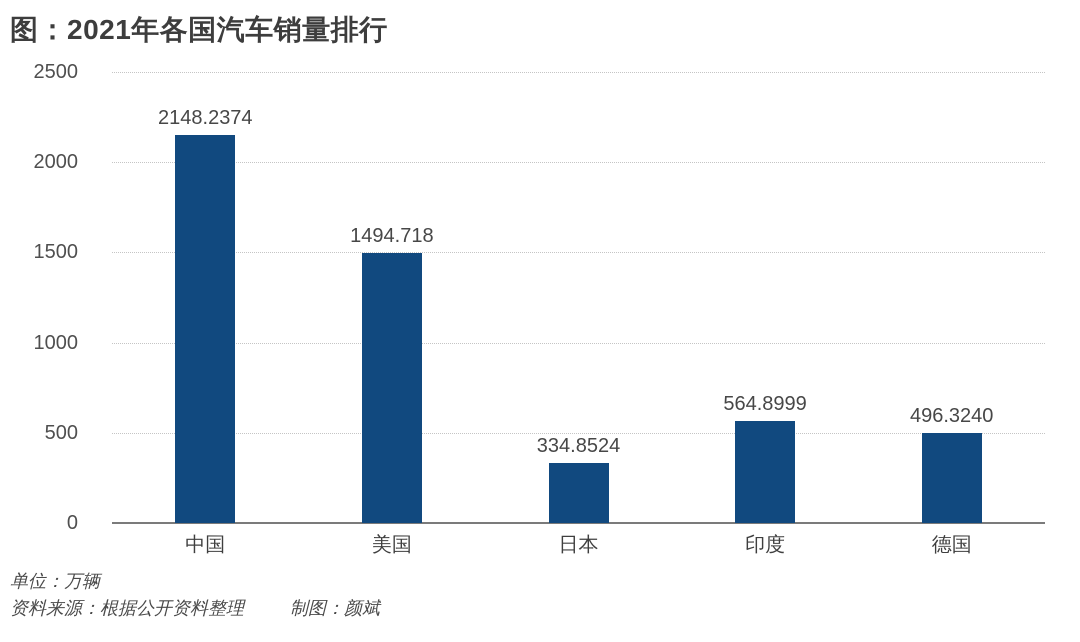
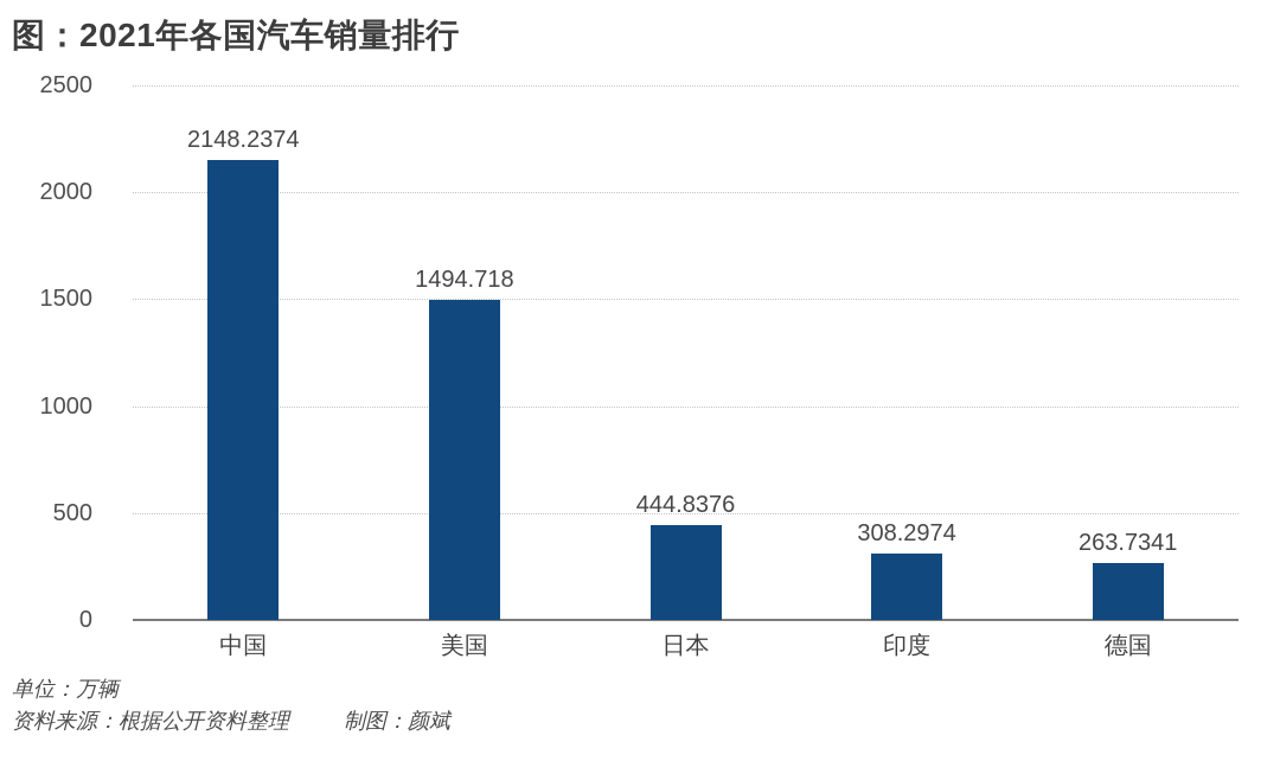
日本: 334.8524 -> 444.8376
印度: 564.8999 -> 308.2974
德国: 496.3240 -> 263.7341
